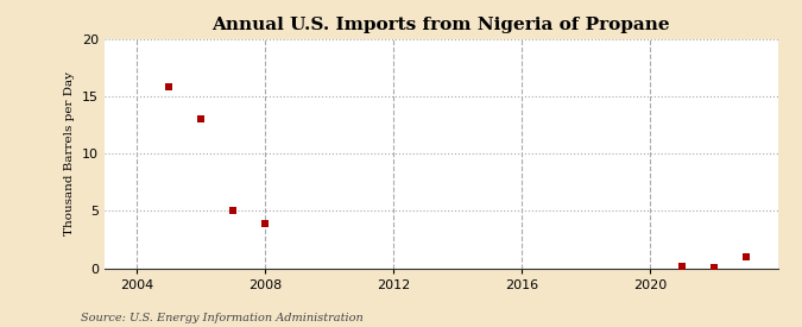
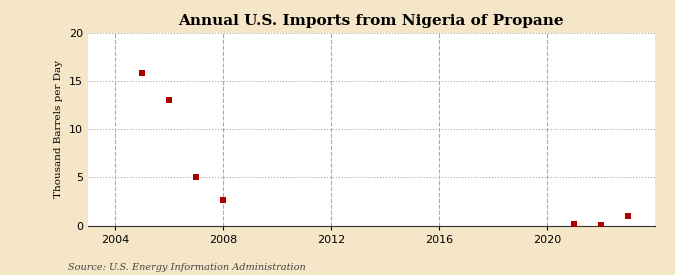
2008: 3.9 -> 2.6
